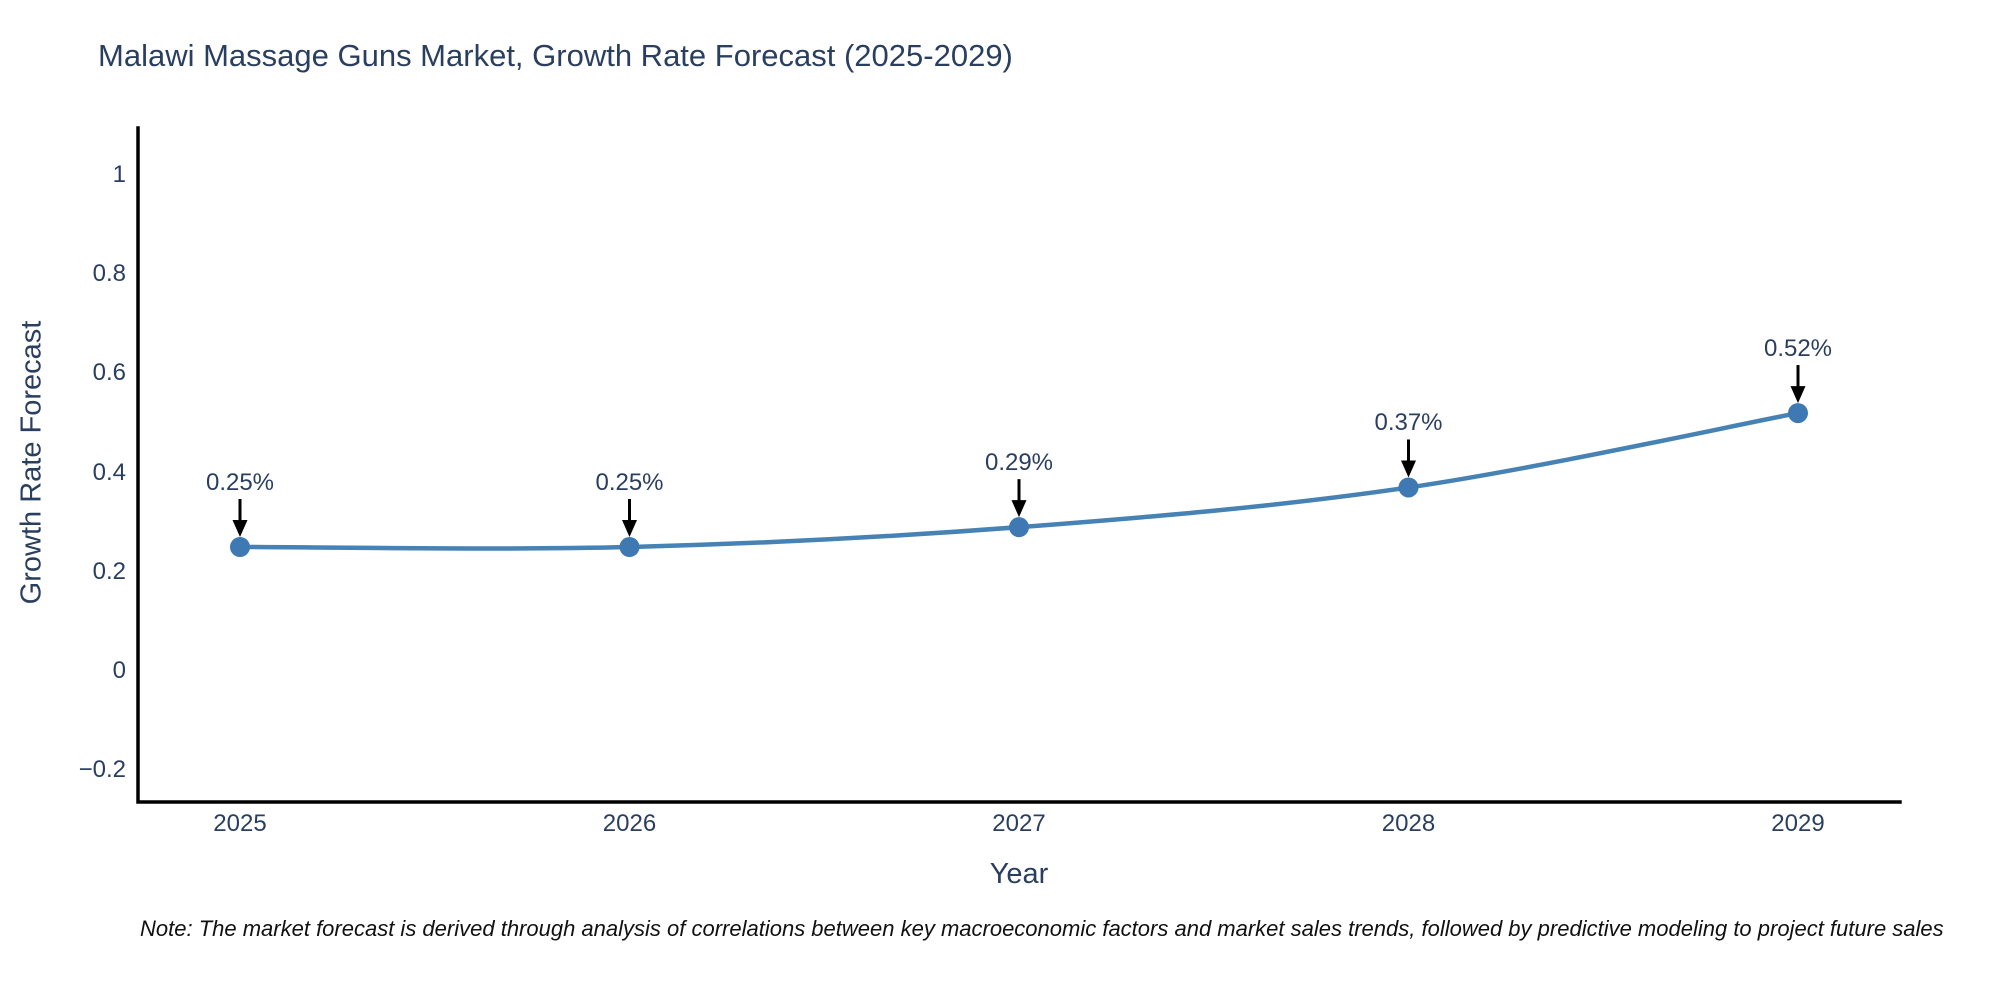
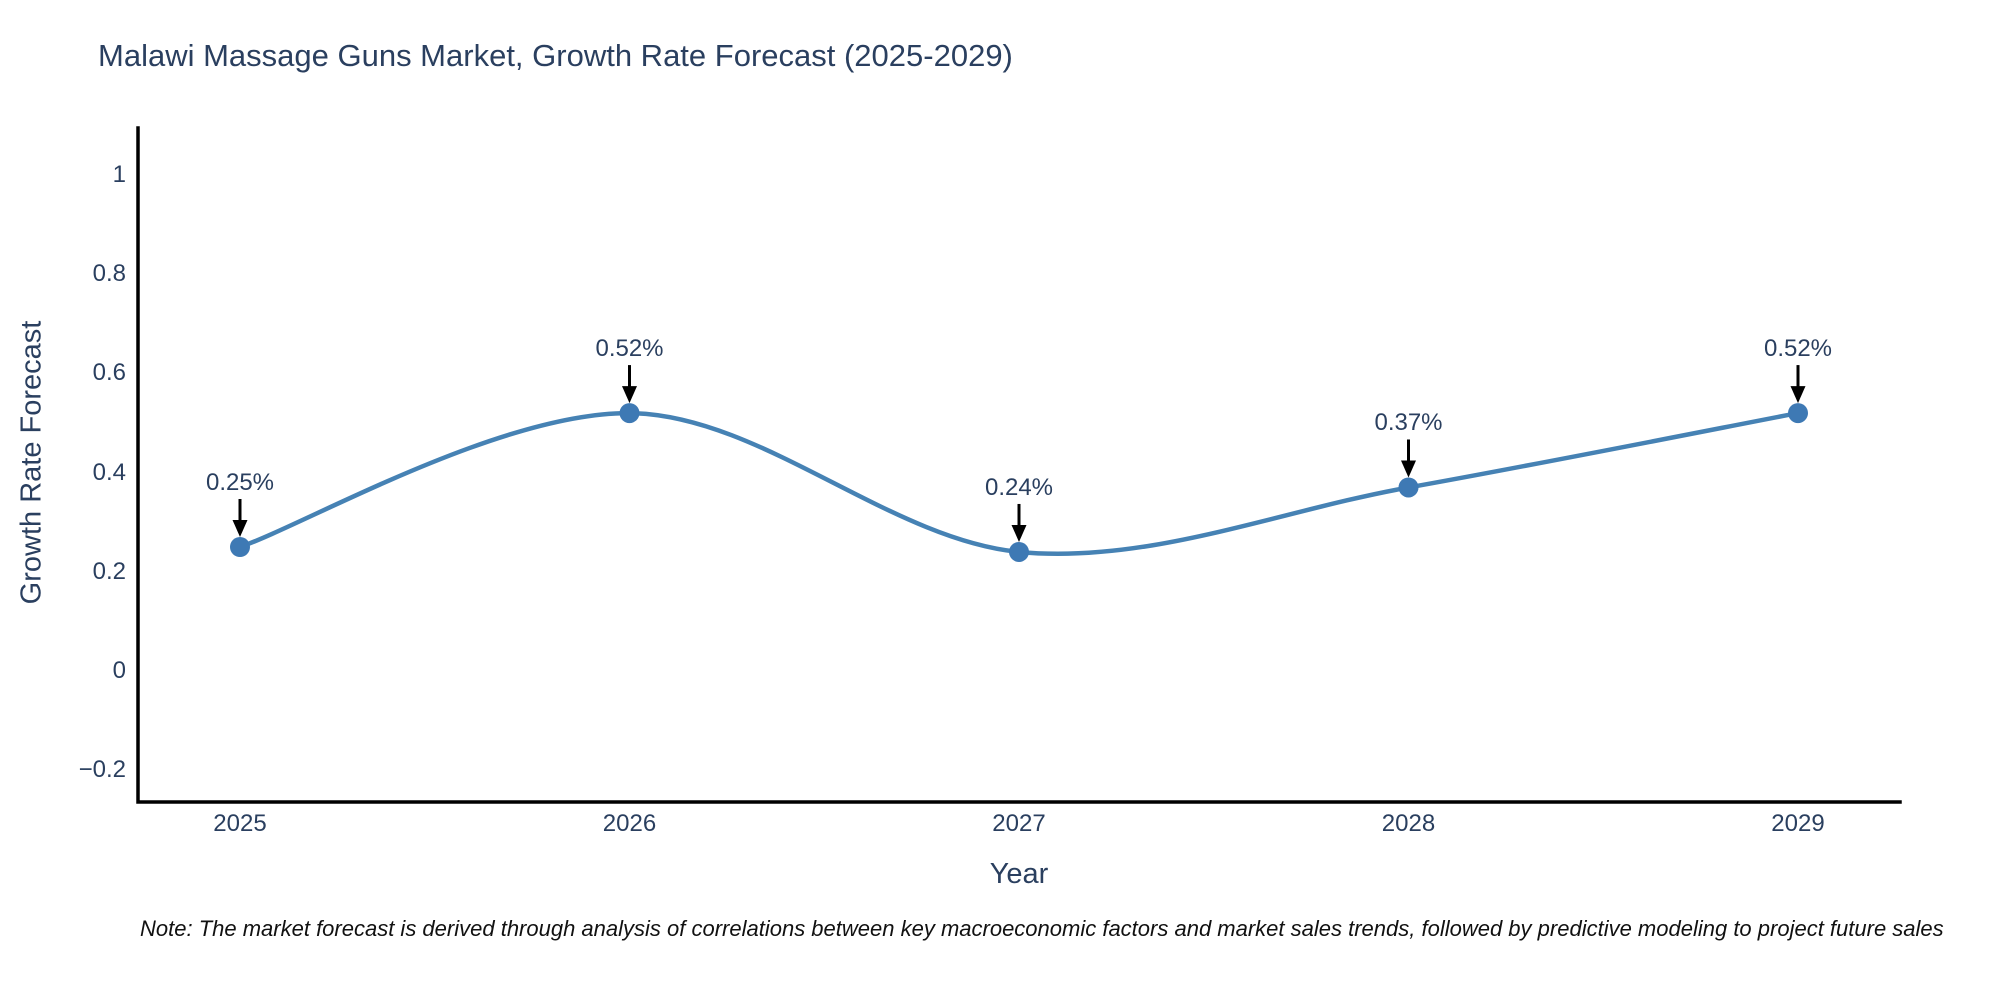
2026: 0.25% -> 0.52%
2027: 0.29% -> 0.24%
